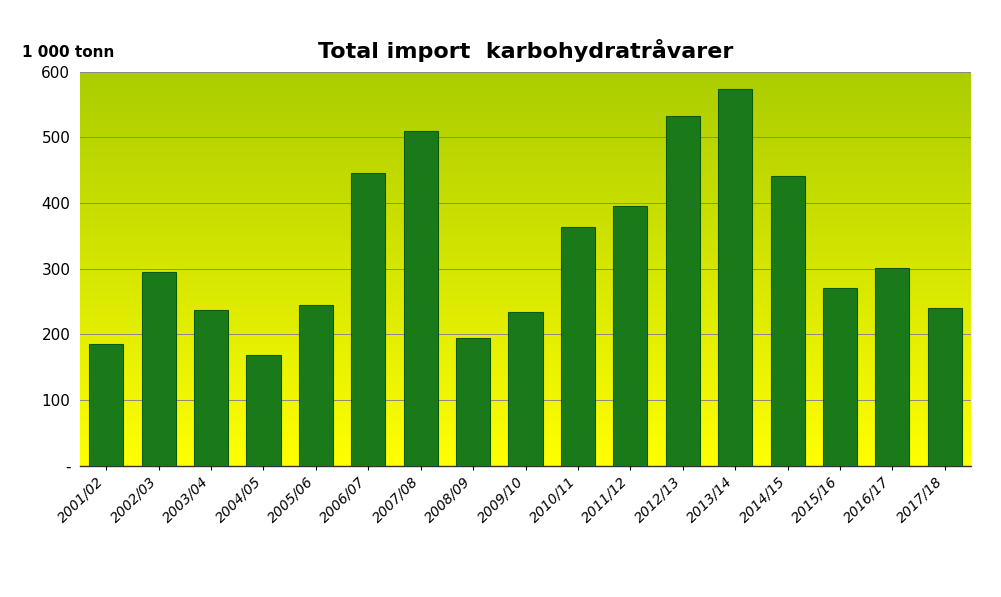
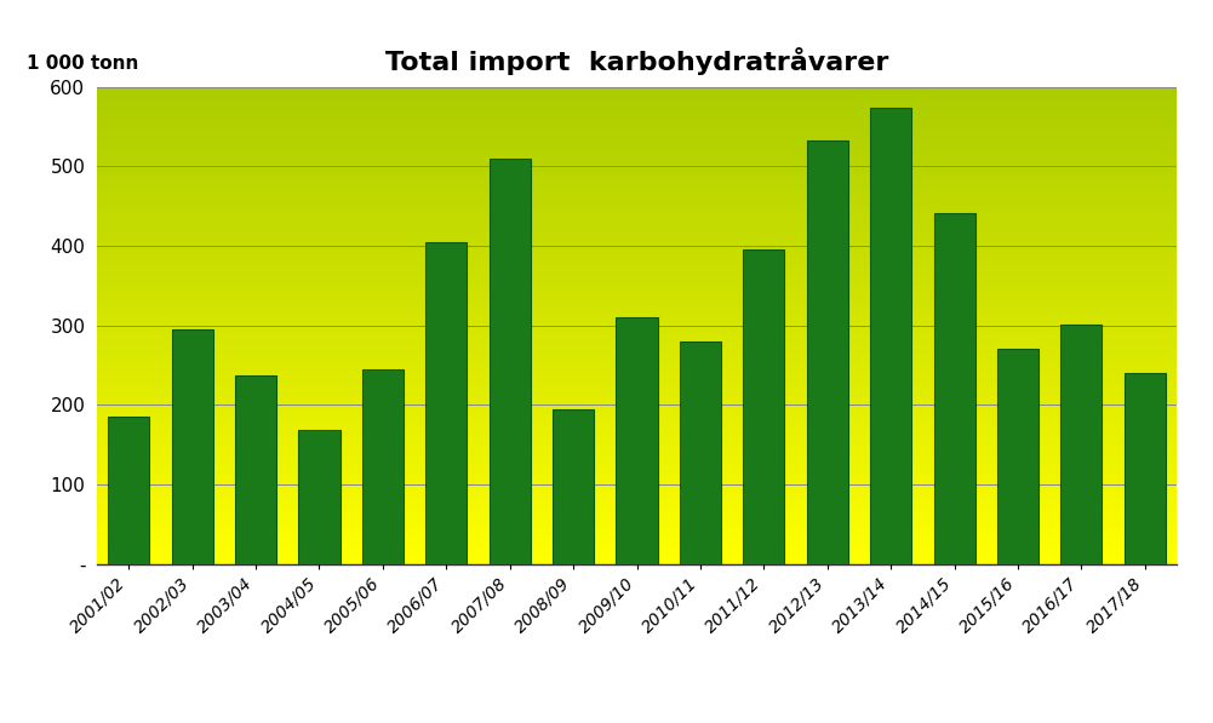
2006/07: 446 -> 405
2009/10: 234 -> 310
2010/11: 364 -> 280
